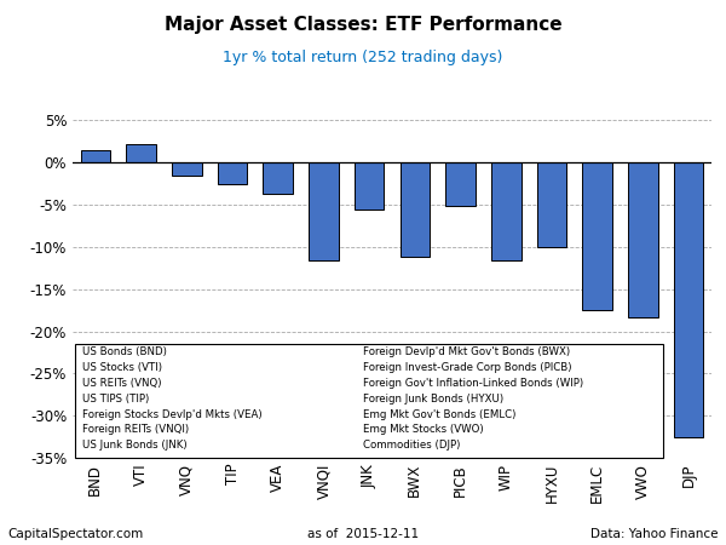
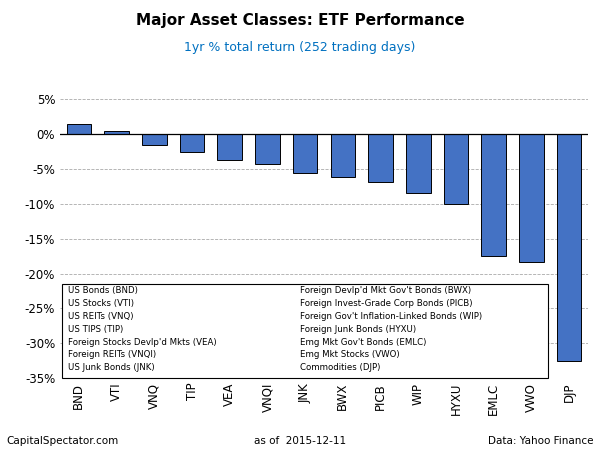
VTI: 2.2% -> 0.5%
VNQI: -11.6% -> -4.2%
BWX: -11.2% -> -6.1%
PICB: -5.2% -> -6.8%
WIP: -11.6% -> -8.5%
